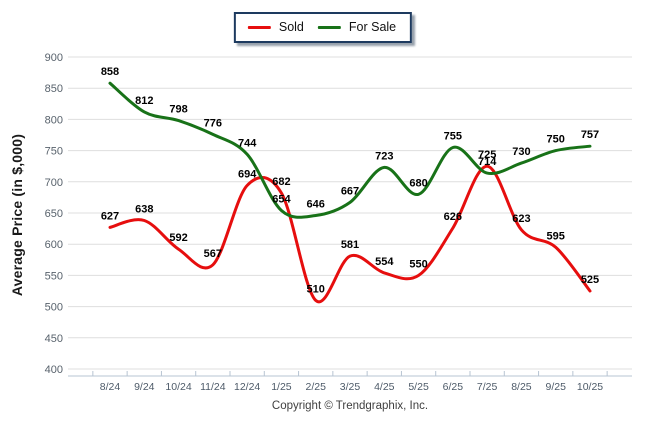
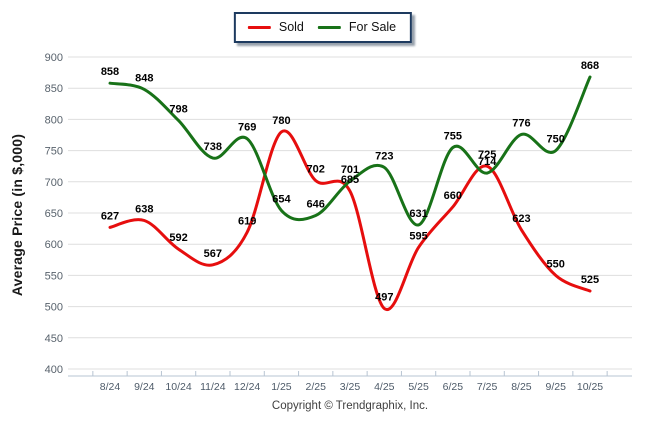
For Sale/9/24: 812 -> 848
For Sale/11/24: 776 -> 738
Sold/12/24: 694 -> 619
For Sale/12/24: 744 -> 769
Sold/1/25: 682 -> 780
Sold/2/25: 510 -> 702
Sold/3/25: 581 -> 685
For Sale/3/25: 667 -> 701
Sold/4/25: 554 -> 497
Sold/5/25: 550 -> 595
For Sale/5/25: 680 -> 631
Sold/6/25: 626 -> 660
For Sale/8/25: 730 -> 776
Sold/9/25: 595 -> 550
For Sale/10/25: 757 -> 868
